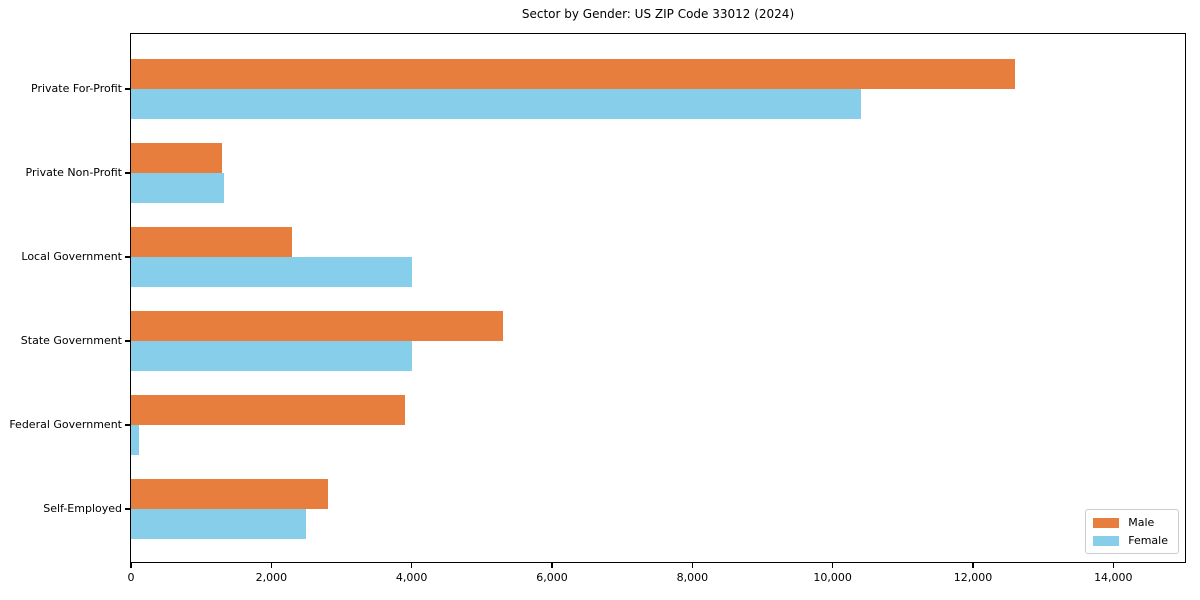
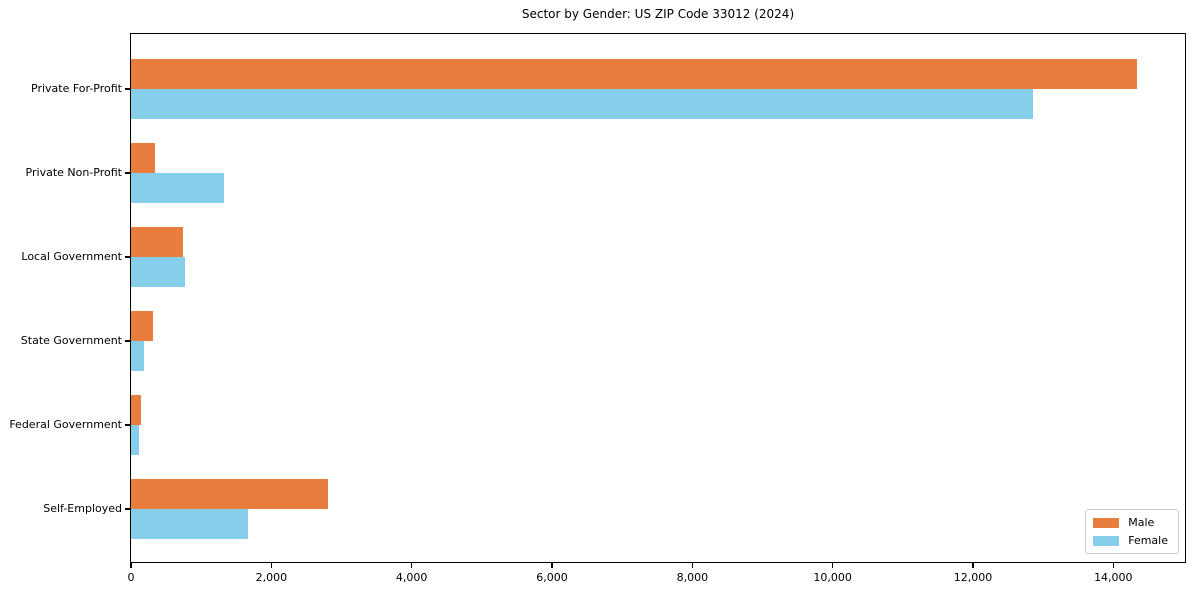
Male/Private For-Profit: 12600 -> 14300
Female/Private For-Profit: 10400 -> 12800
Male/Private Non-Profit: 1300 -> 300
Male/Local Government: 2300 -> 700
Female/Local Government: 4000 -> 800
Male/State Government: 5300 -> 300
Female/State Government: 4000 -> 200
Male/Federal Government: 3900 -> 100
Female/Self-Employed: 2500 -> 1700
